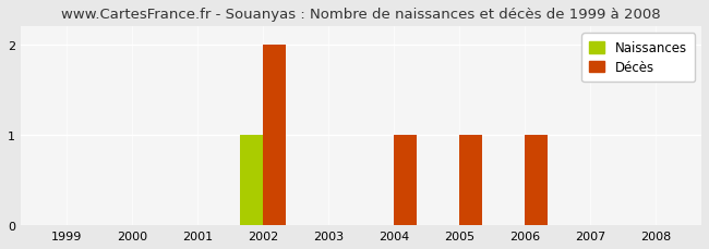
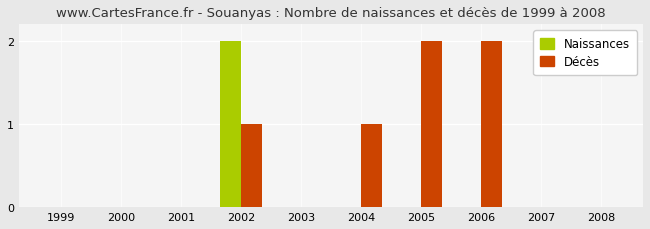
Naissances/2002: 1 -> 2
Décès/2002: 2 -> 1
Décès/2005: 1 -> 2
Décès/2006: 1 -> 2
